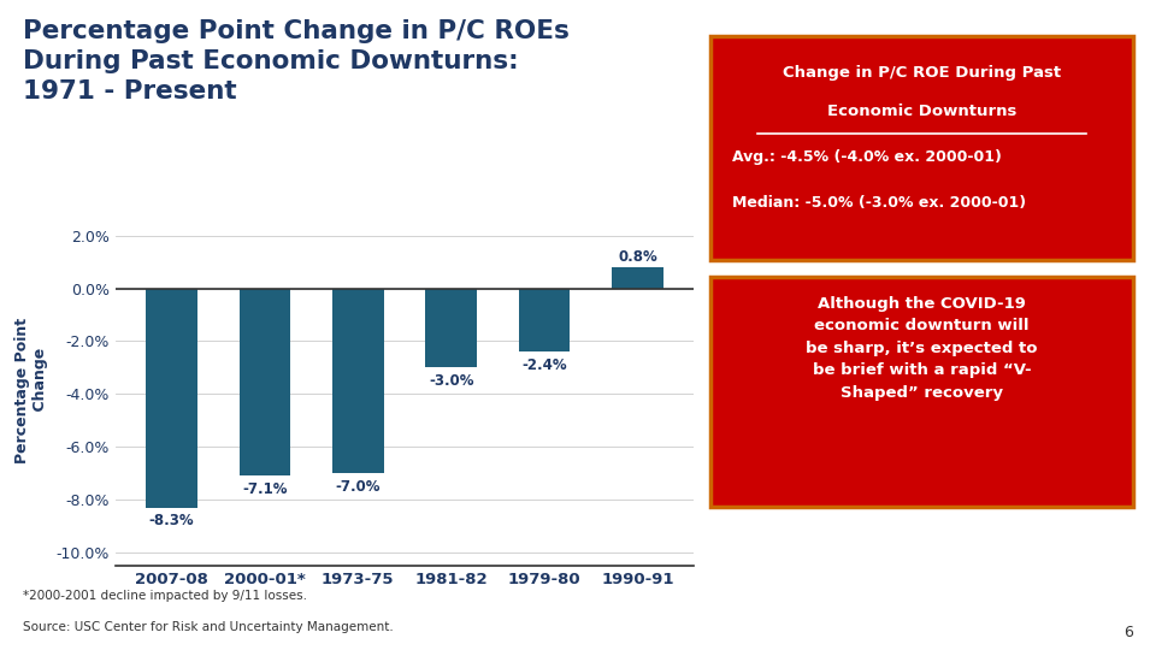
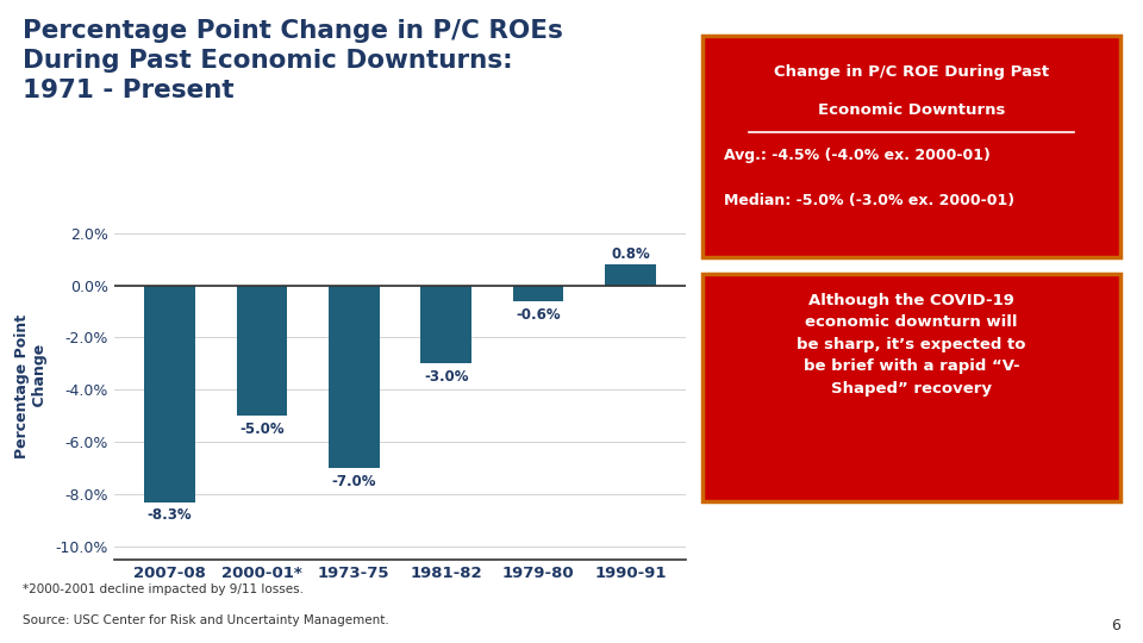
2000-01*: -7.1% -> -5.0%
1979-80: -2.4% -> -0.6%
